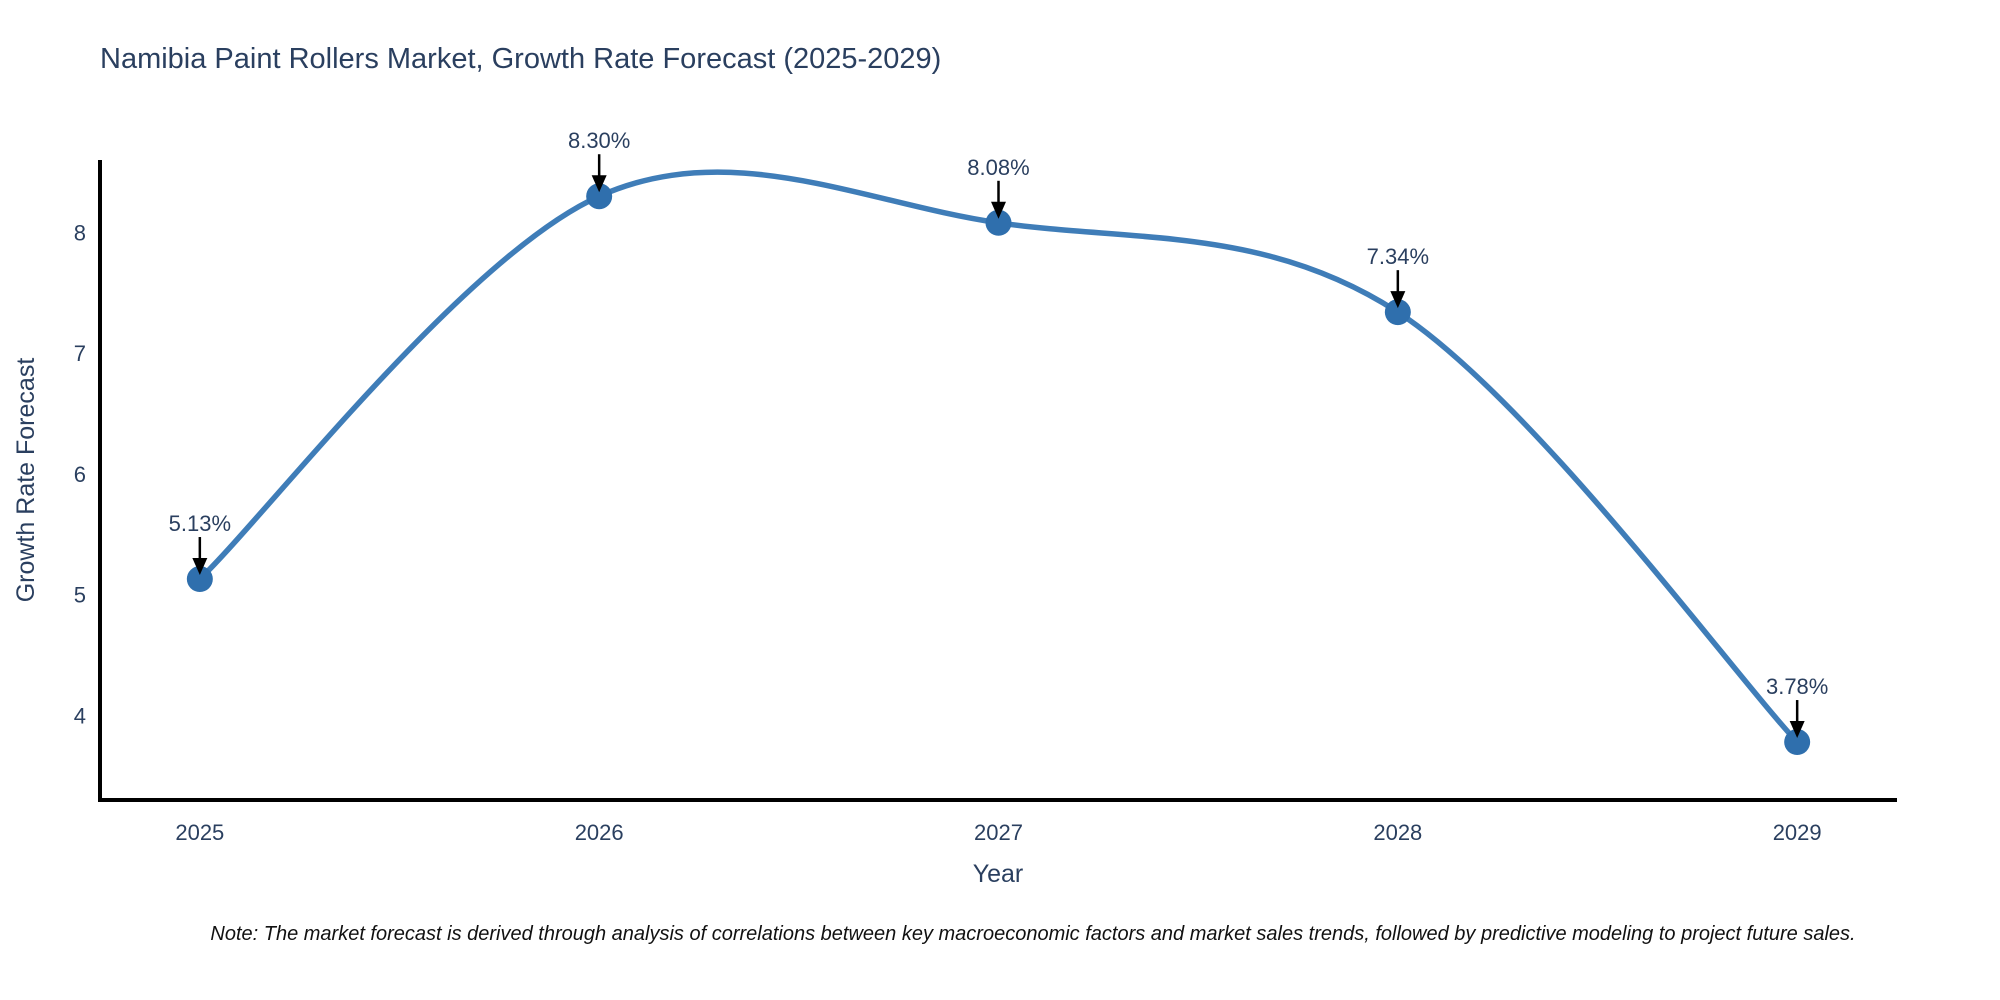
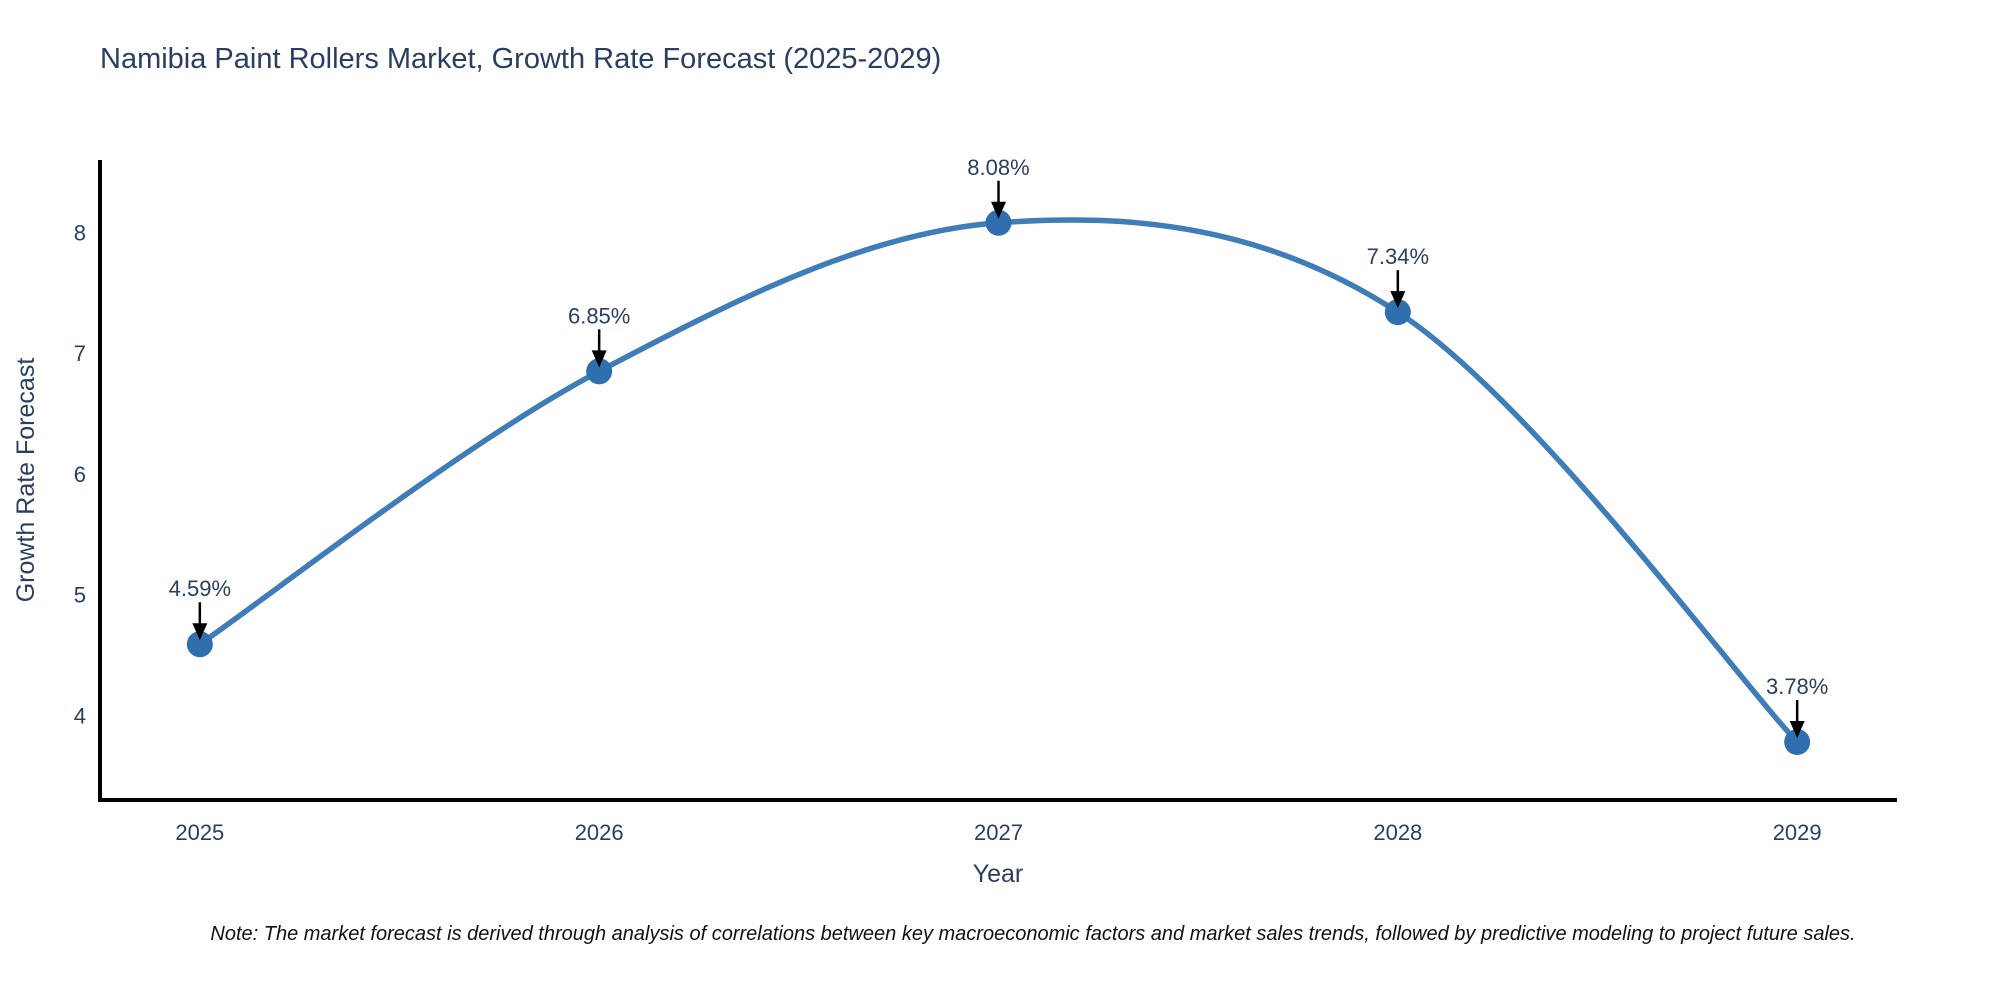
2025: 5.13% -> 4.59%
2026: 8.30% -> 6.85%
